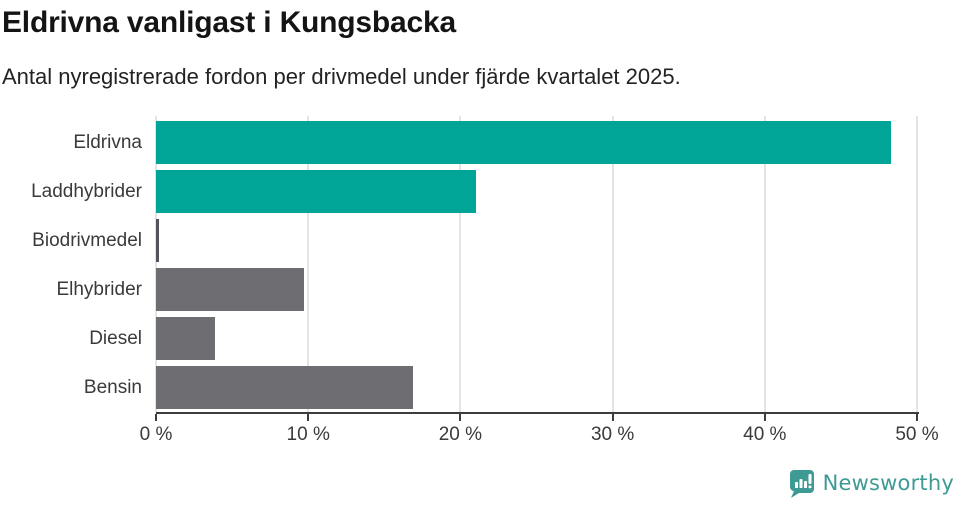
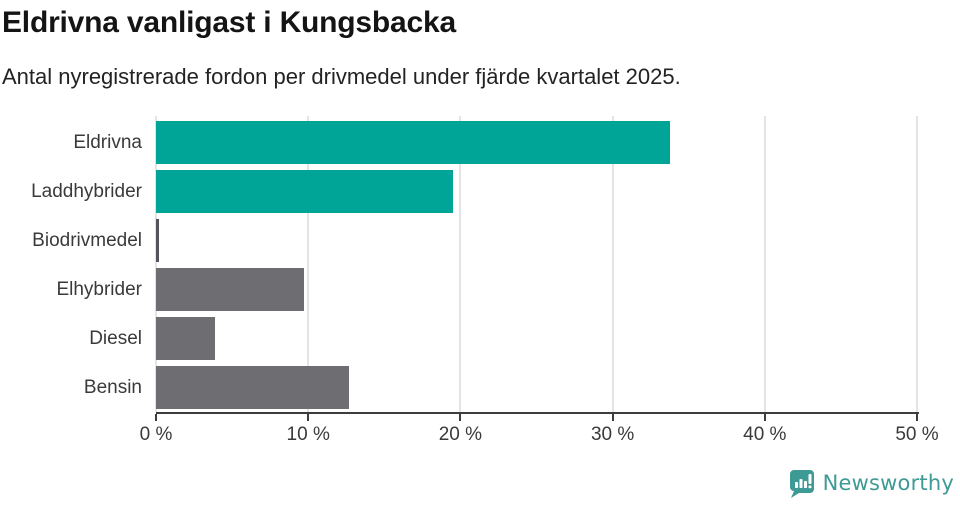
Eldrivna: 48.3% -> 33.8%
Laddhybrider: 21.0% -> 19.5%
Bensin: 16.9% -> 12.7%
